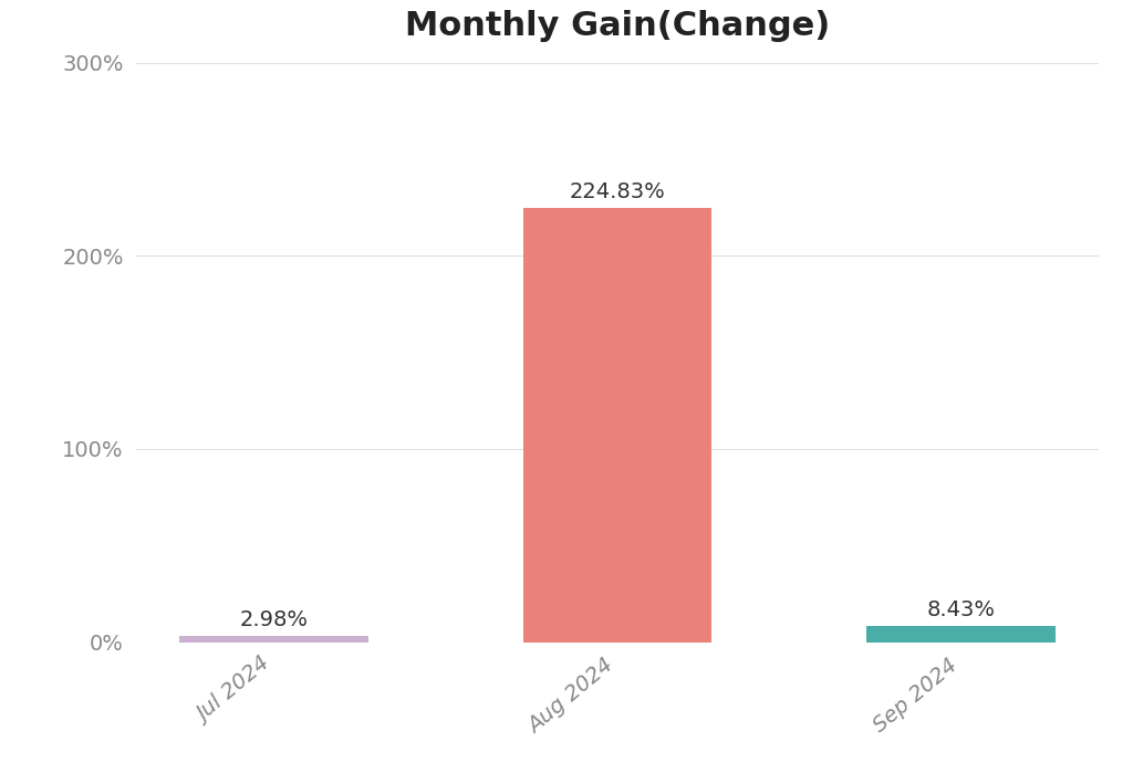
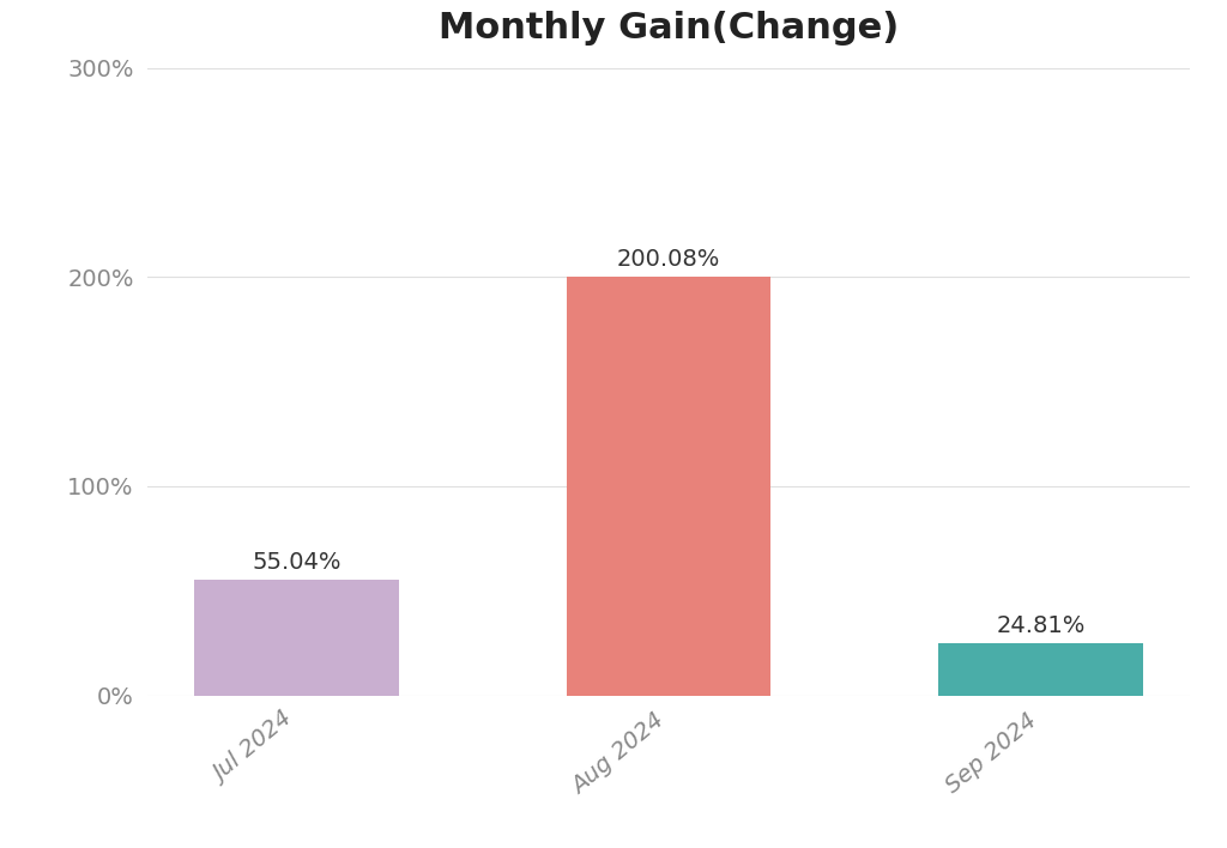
Jul 2024: 2.98% -> 55.04%
Aug 2024: 224.83% -> 200.08%
Sep 2024: 8.43% -> 24.81%
